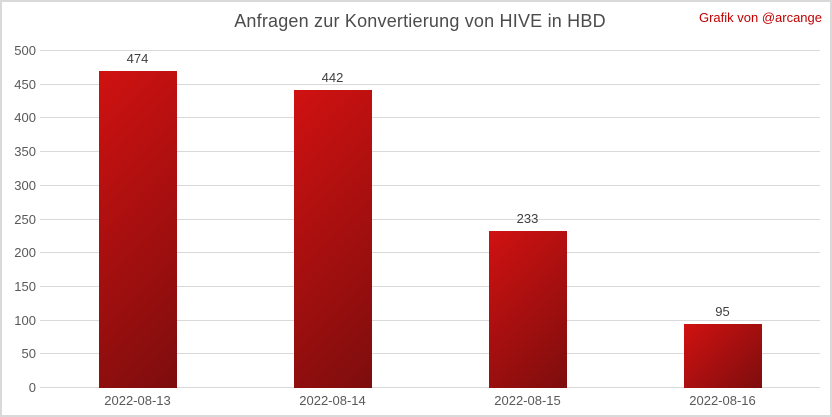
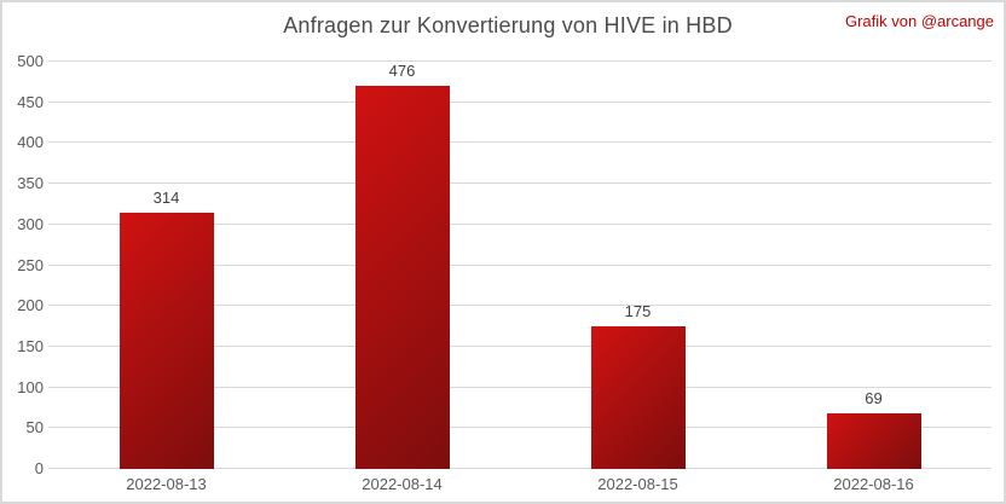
2022-08-13: 474 -> 314
2022-08-14: 442 -> 476
2022-08-15: 233 -> 175
2022-08-16: 95 -> 69
